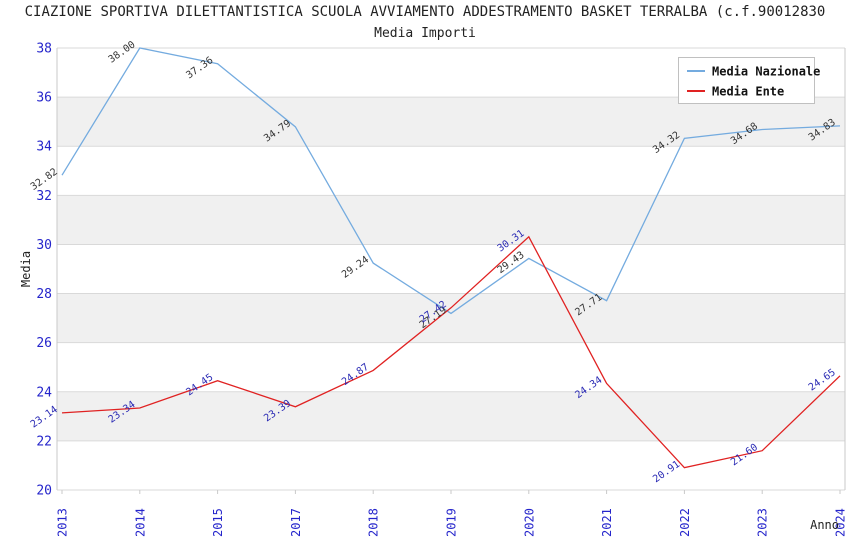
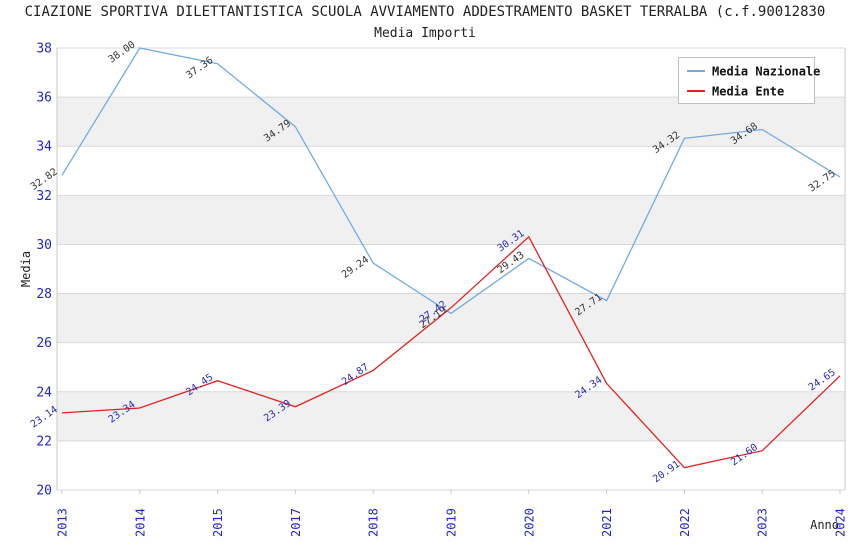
Media Nazionale/2024: 34.83 -> 32.75
